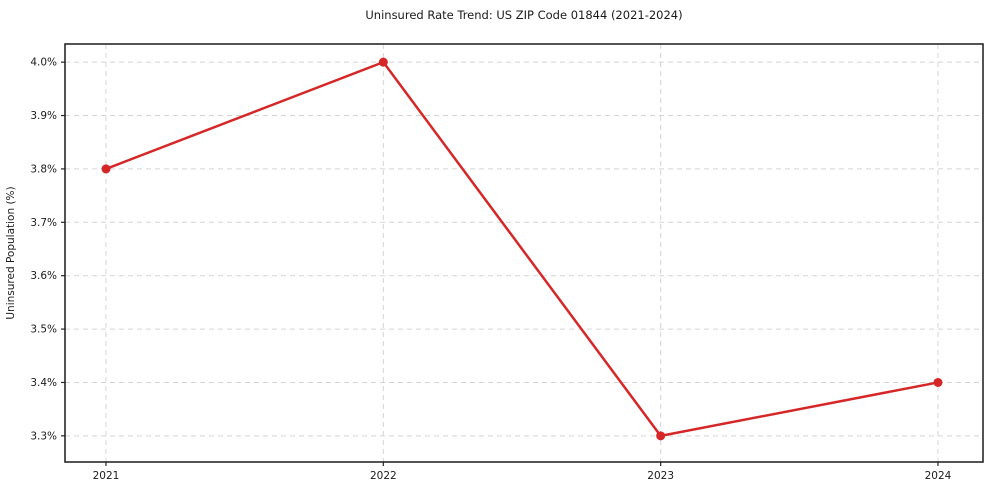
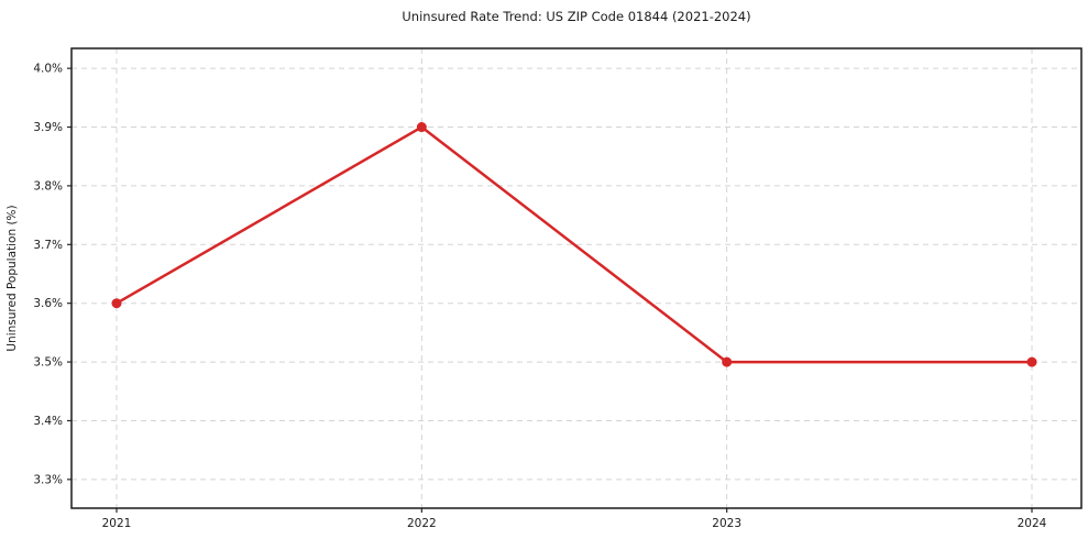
2021: 3.8% -> 3.6%
2022: 4.0% -> 3.9%
2023: 3.3% -> 3.5%
2024: 3.4% -> 3.5%
